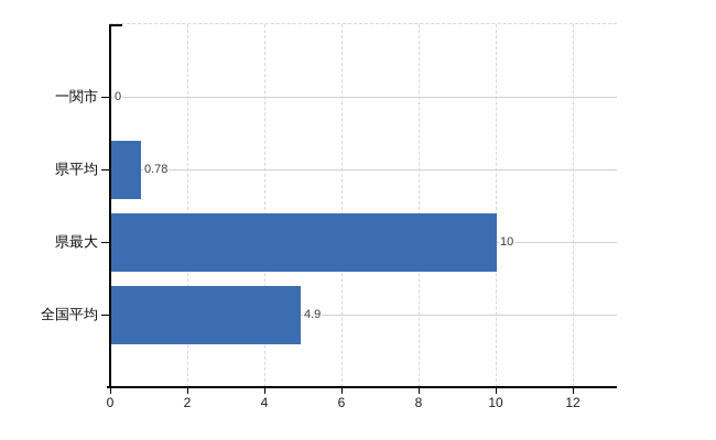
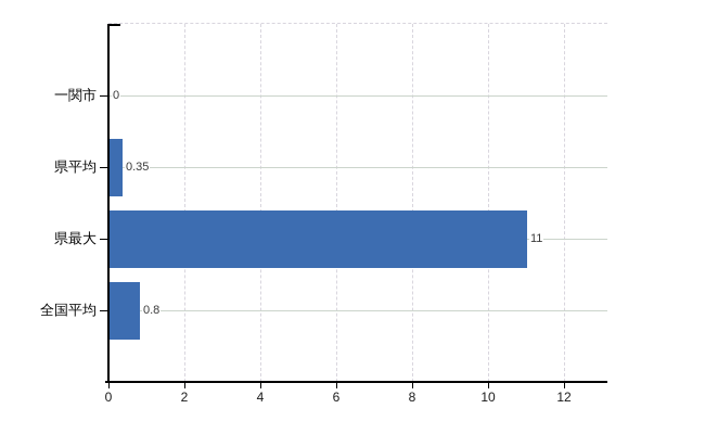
県平均: 0.78 -> 0.35
県最大: 10 -> 11
全国平均: 4.9 -> 0.8
